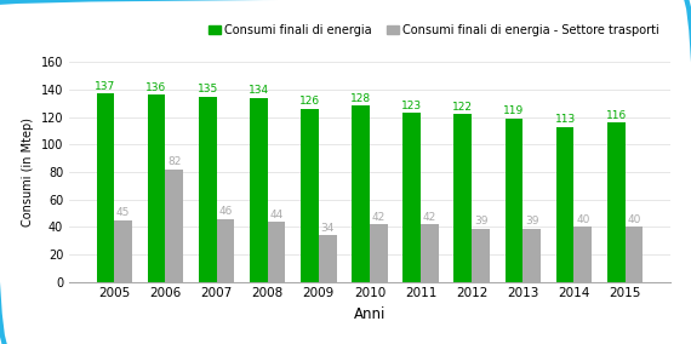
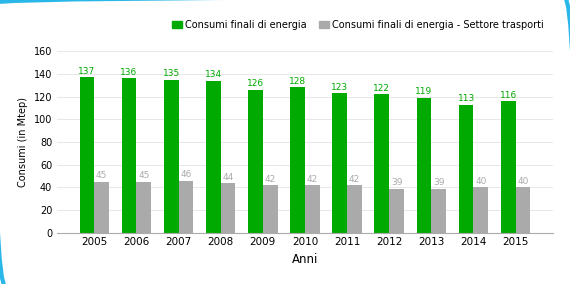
Consumi finali di energia - Settore trasporti/2006: 82 -> 45
Consumi finali di energia - Settore trasporti/2009: 34 -> 42
